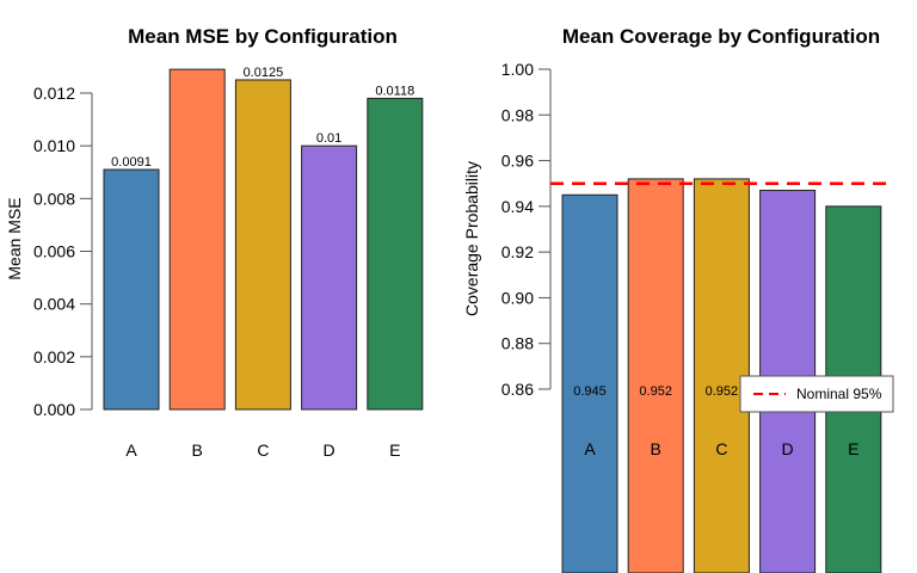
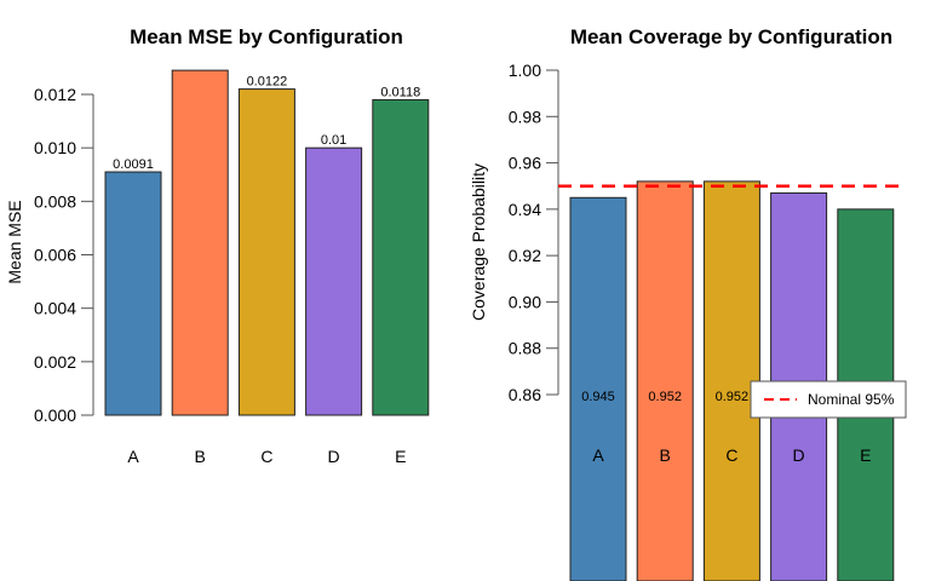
Mean MSE by Configuration/C: 0.0125 -> 0.0122
